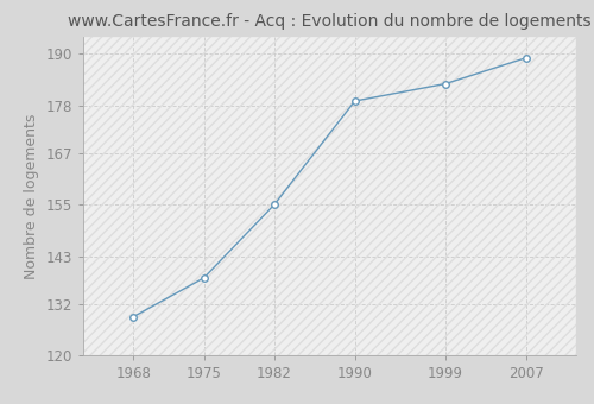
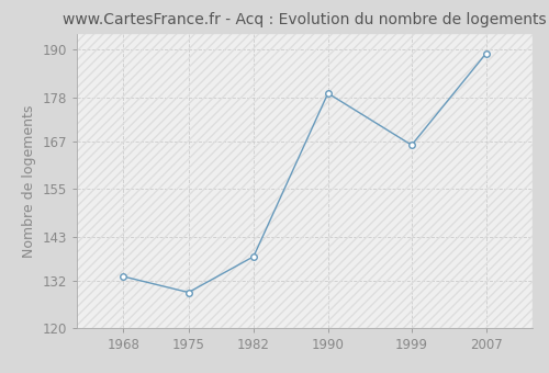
1968: 129 -> 133
1975: 138 -> 129
1982: 155 -> 138
1999: 183 -> 166
